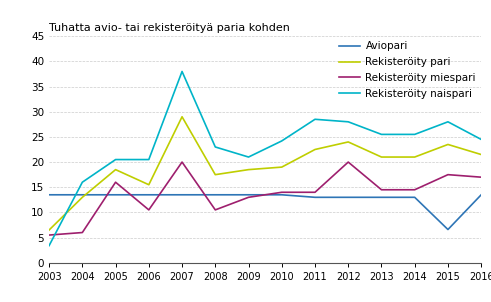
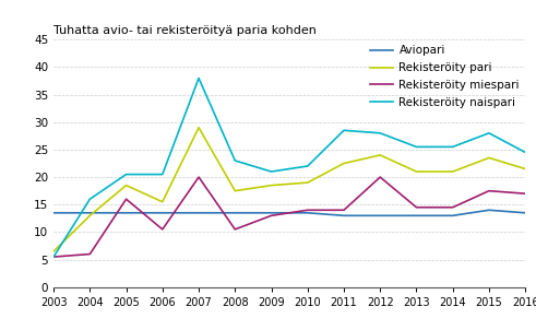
Rekisteröity naispari/2003: 3.4 -> 5.5
Rekisteröity naispari/2010: 24.2 -> 22.0
Aviopari/2015: 6.6 -> 14.0
